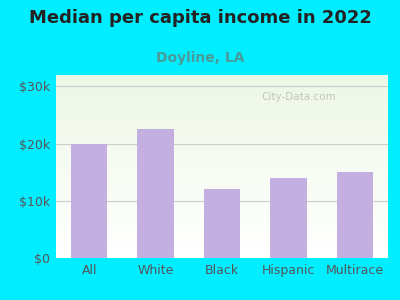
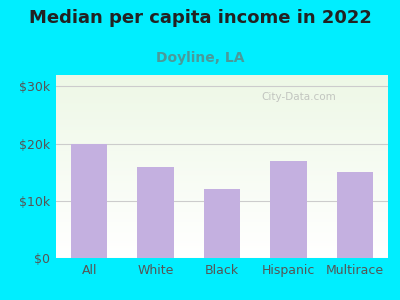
White: $22.5k -> $16.0k
Hispanic: $14.0k -> $17.0k
